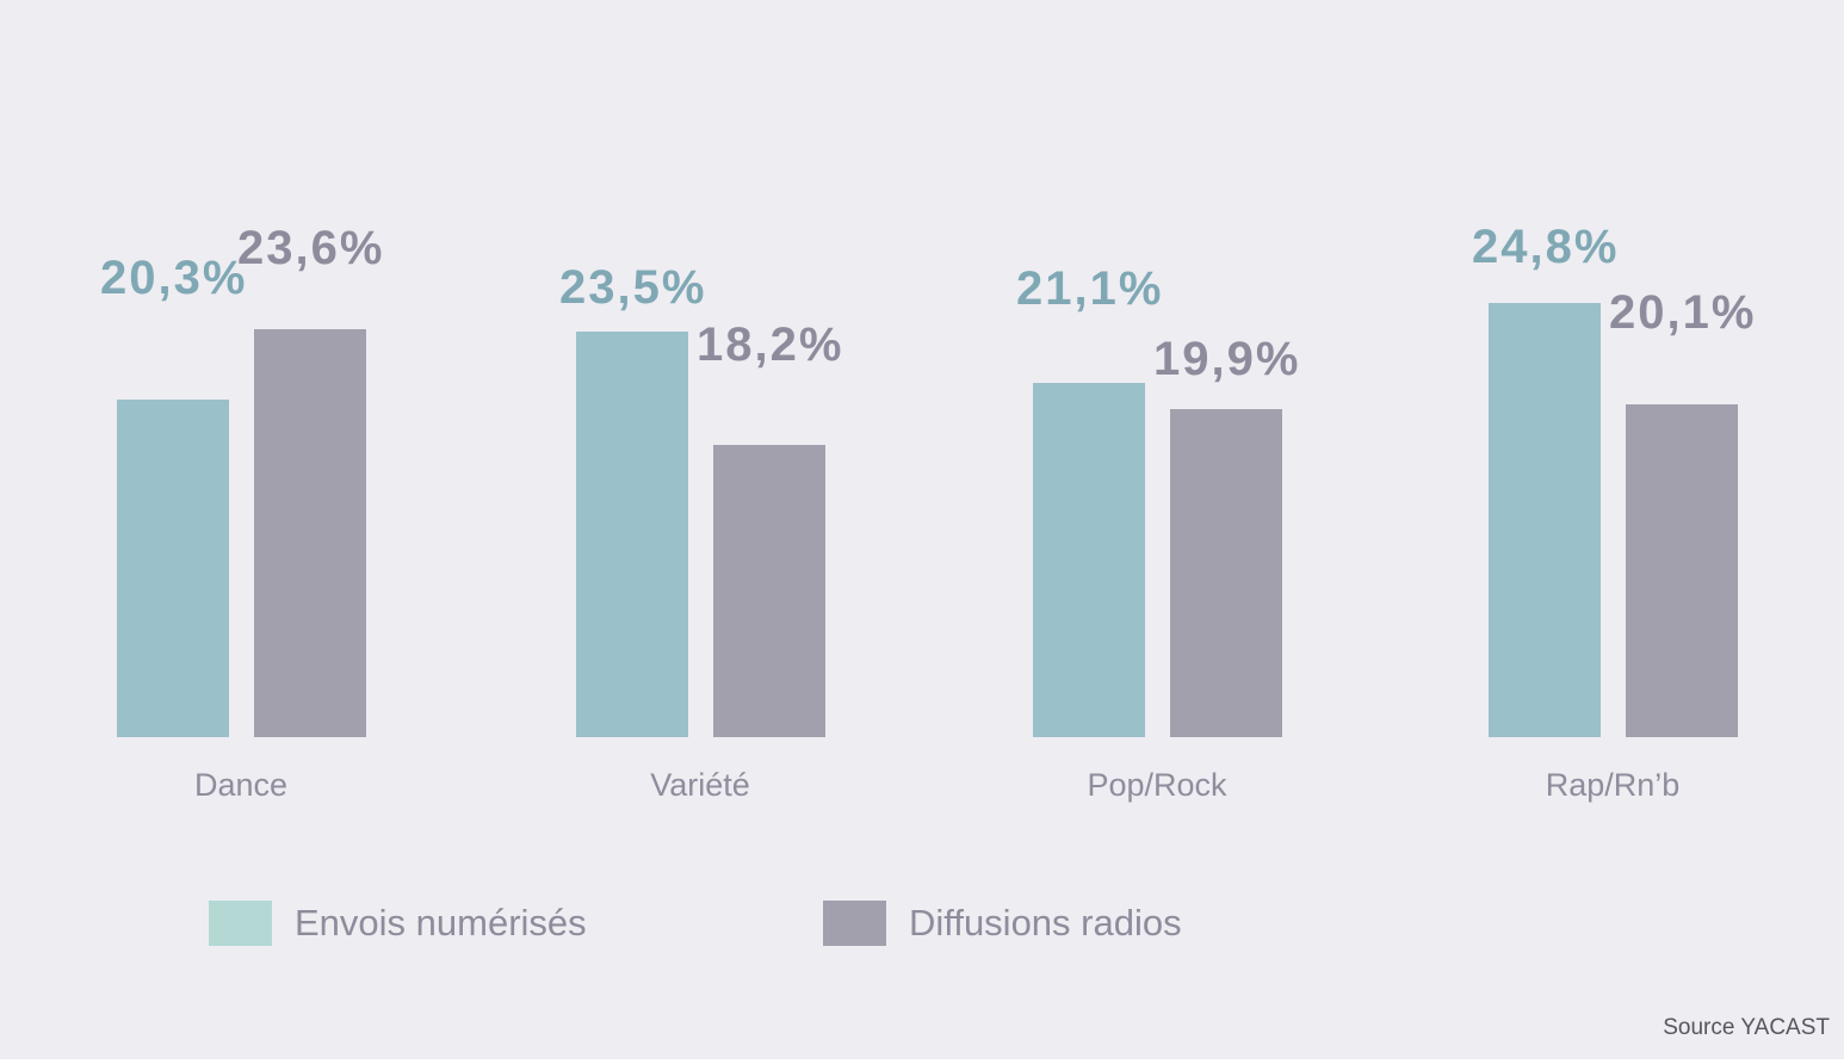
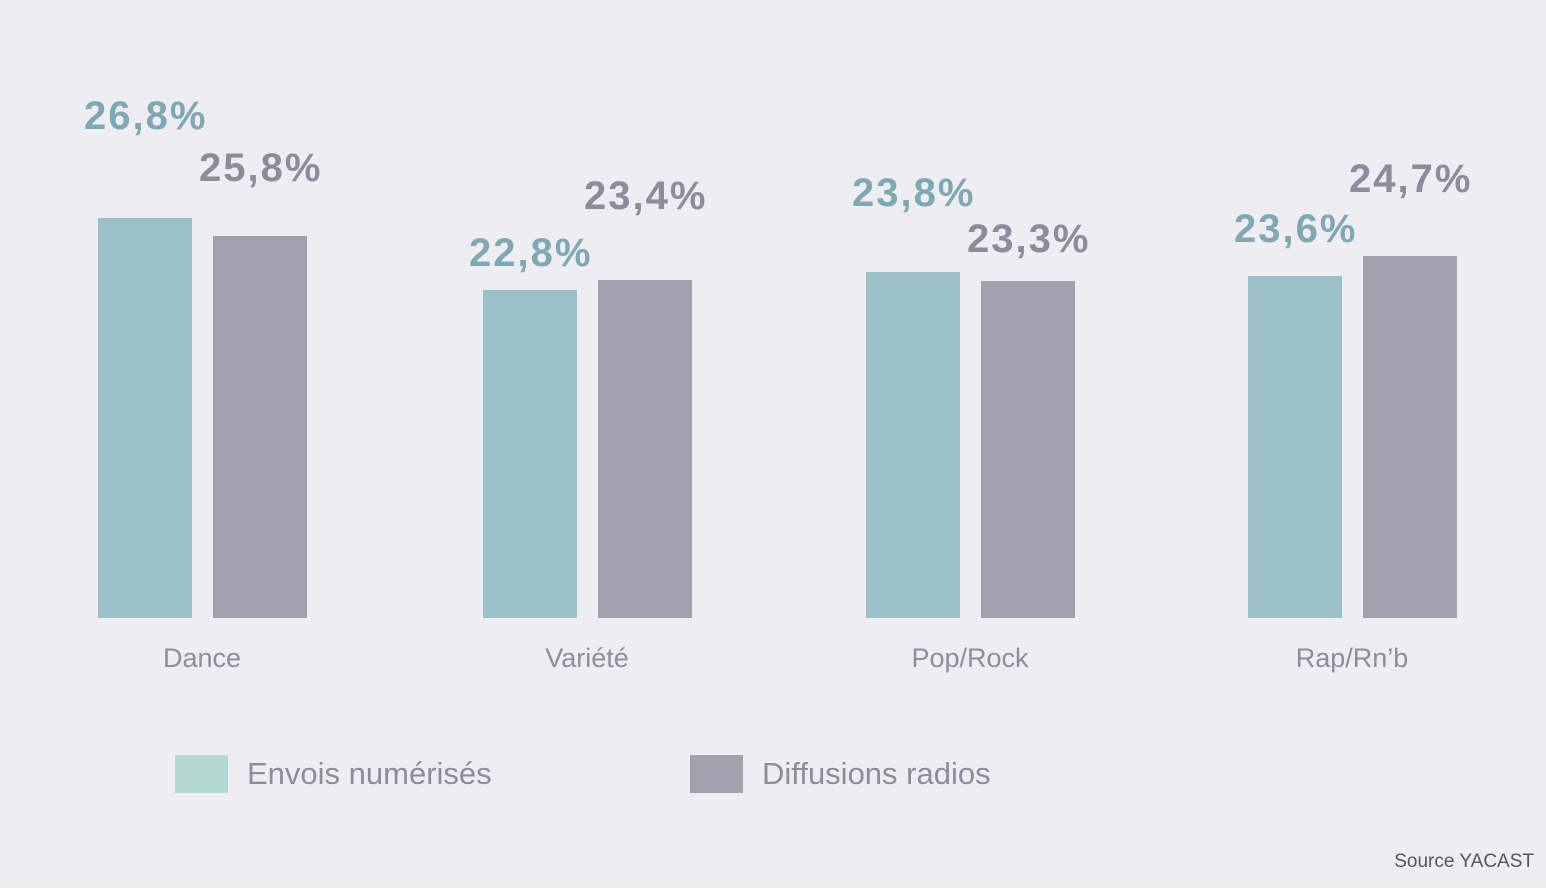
Envois numérisés/Dance: 20,3% -> 26,8%
Diffusions radios/Dance: 23,6% -> 25,8%
Envois numérisés/Variété: 23,5% -> 22,8%
Diffusions radios/Variété: 18,2% -> 23,4%
Envois numérisés/Pop/Rock: 21,1% -> 23,8%
Diffusions radios/Pop/Rock: 19,9% -> 23,3%
Envois numérisés/Rap/Rn’b: 24,8% -> 23,6%
Diffusions radios/Rap/Rn’b: 20,1% -> 24,7%
